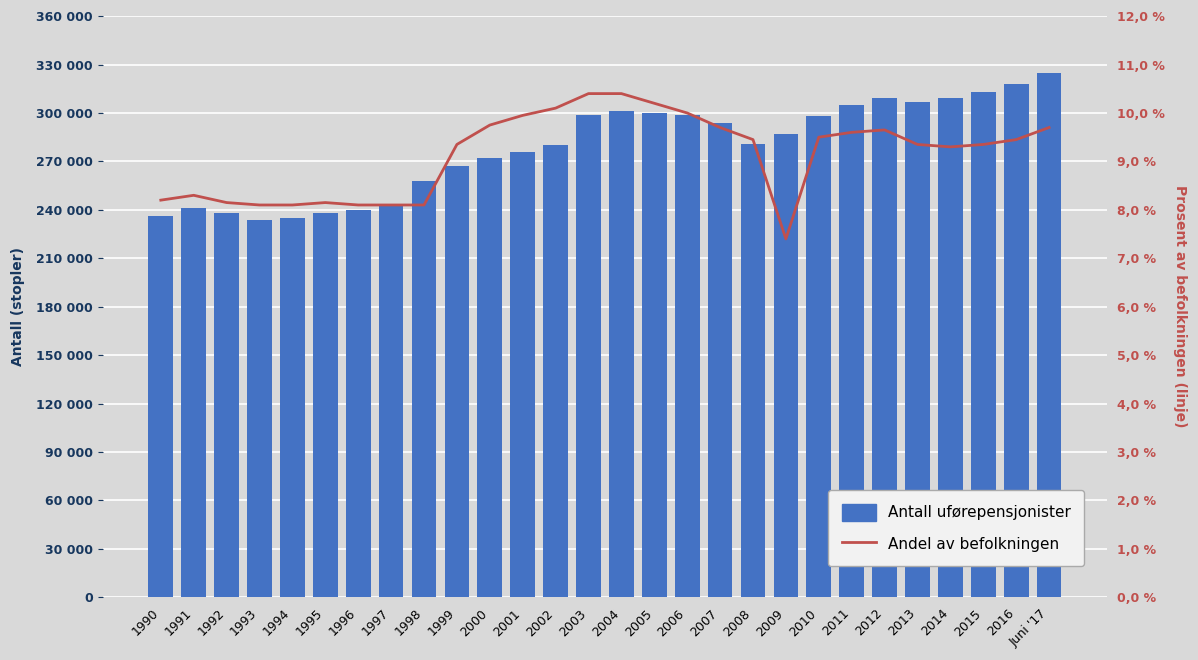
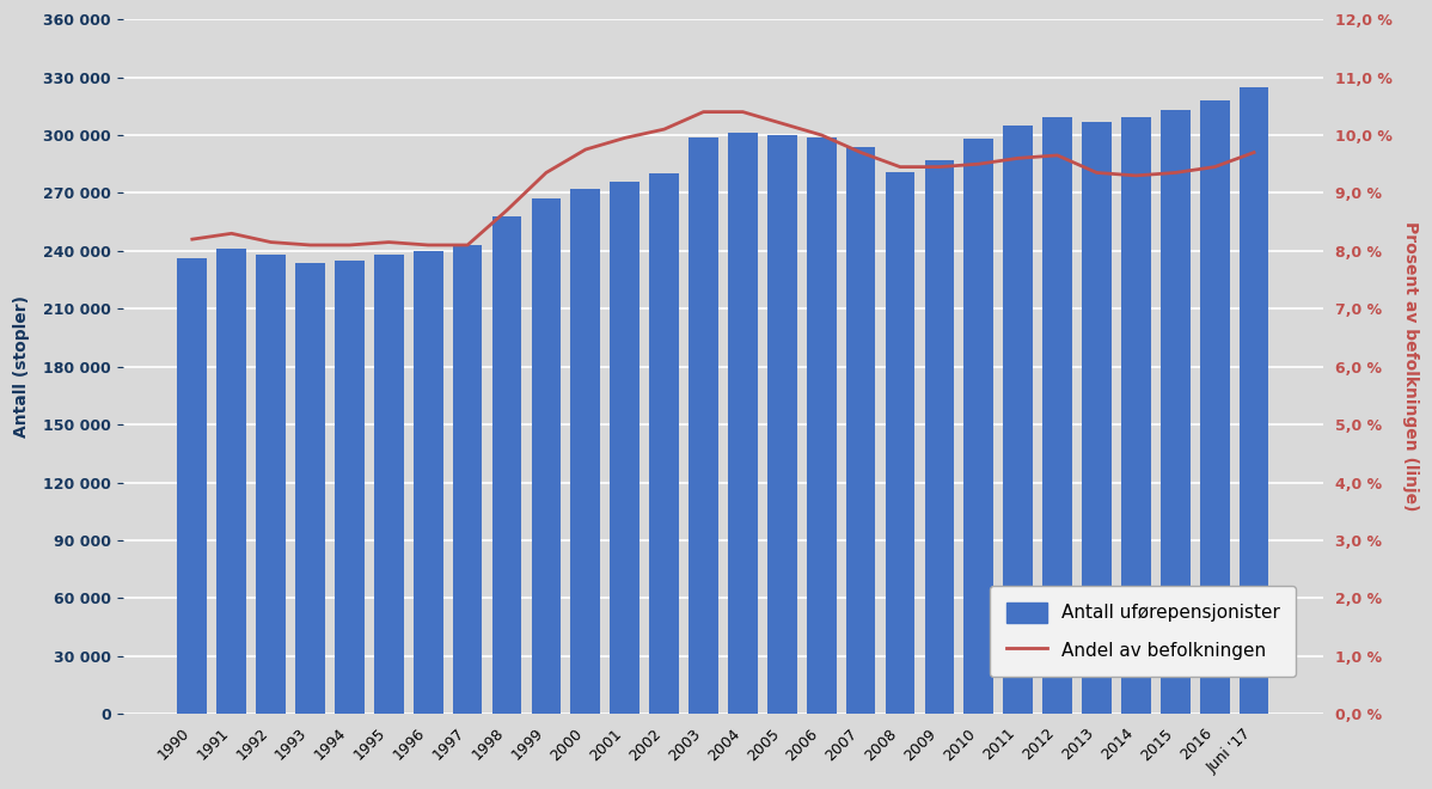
Andel av befolkningen/1998: 8,10 % -> 8,70 %
Andel av befolkningen/2009: 7,40 % -> 9,45 %
